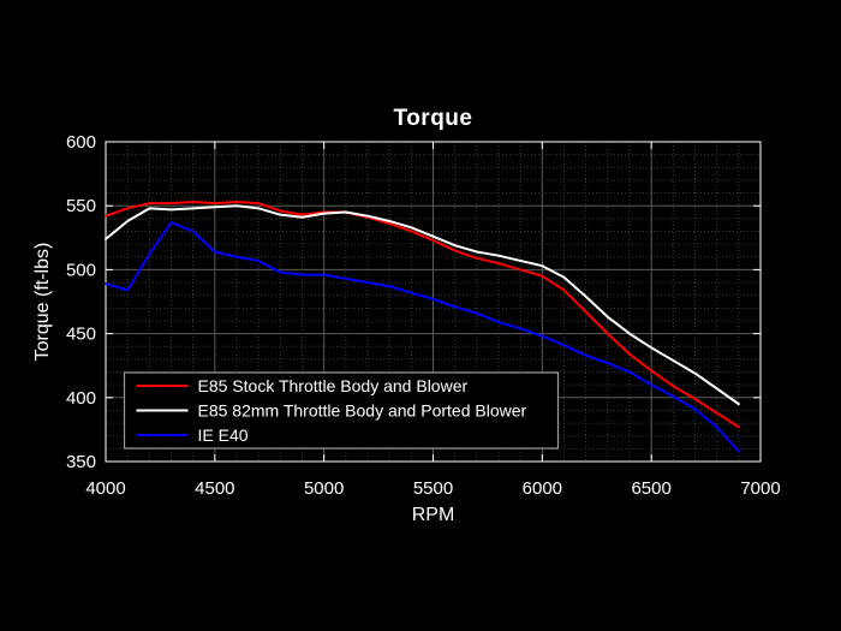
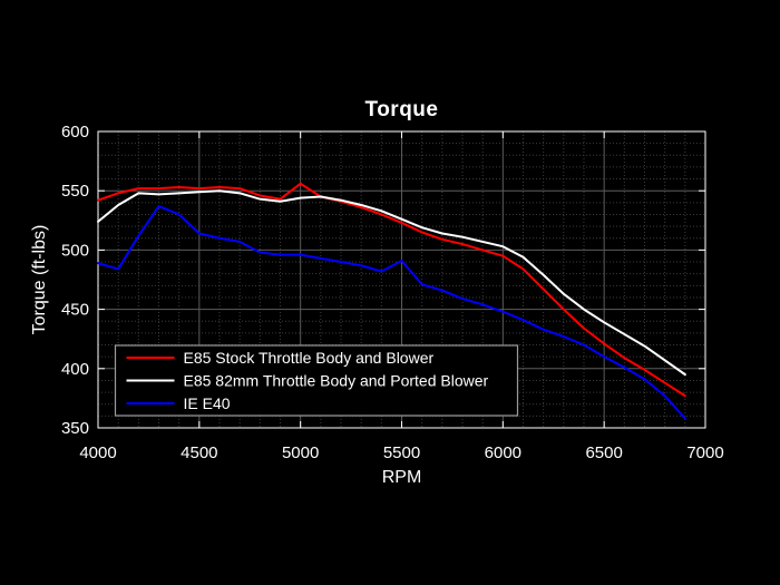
E85 Stock Throttle Body and Blower/5000: 545 -> 556
IE E40/5500: 477 -> 491
